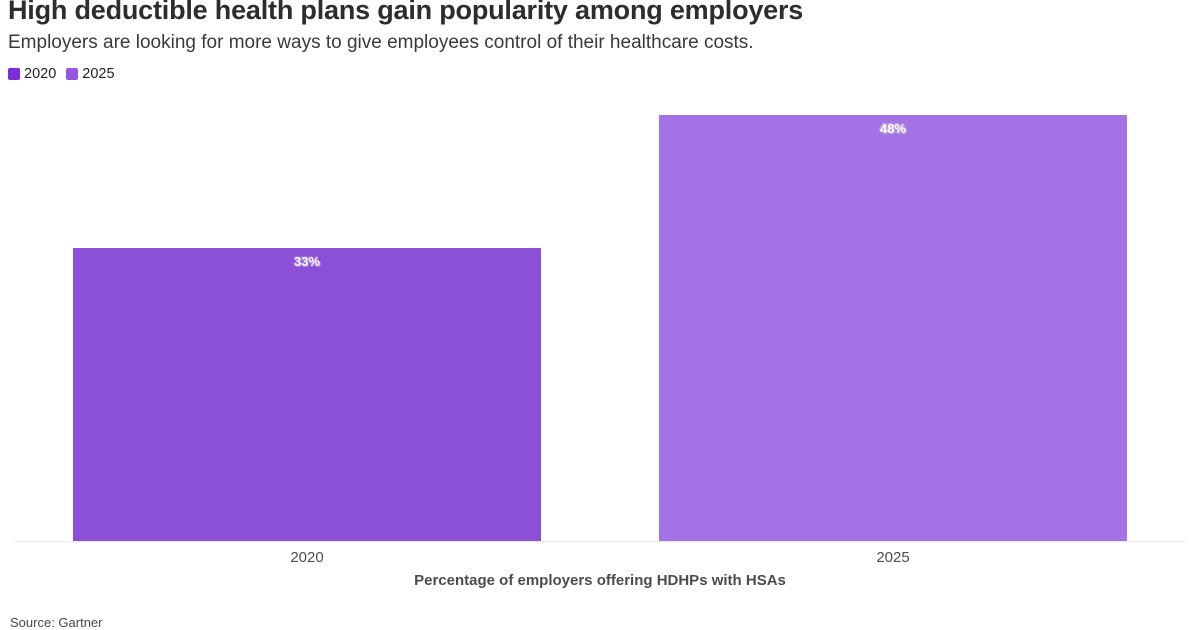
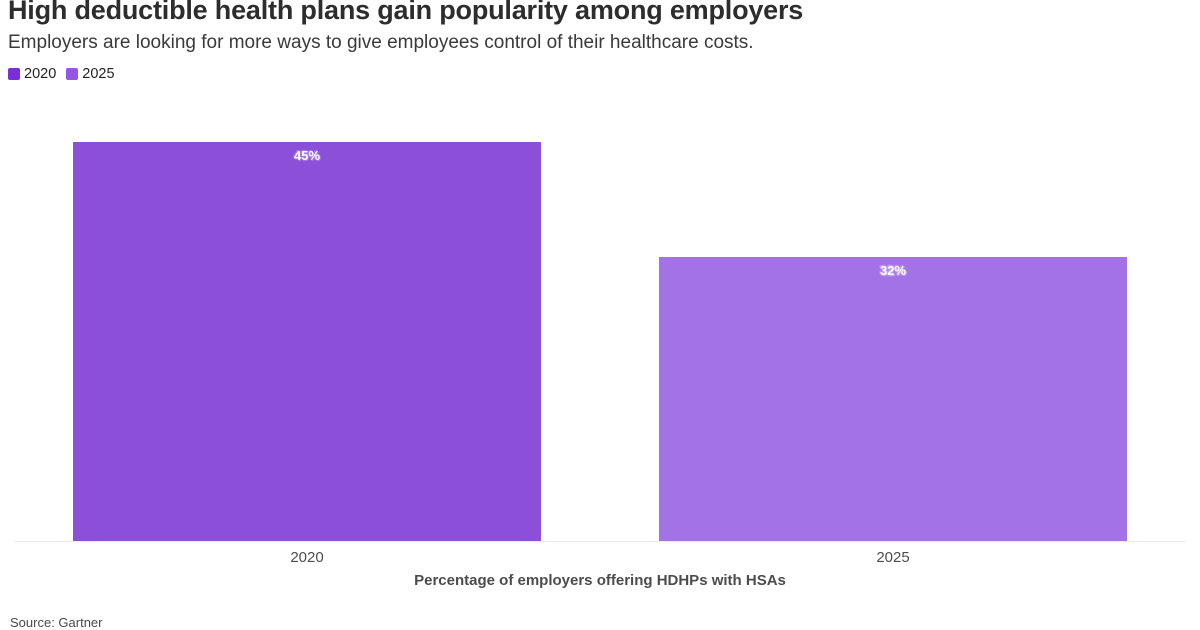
2020: 33% -> 45%
2025: 48% -> 32%
